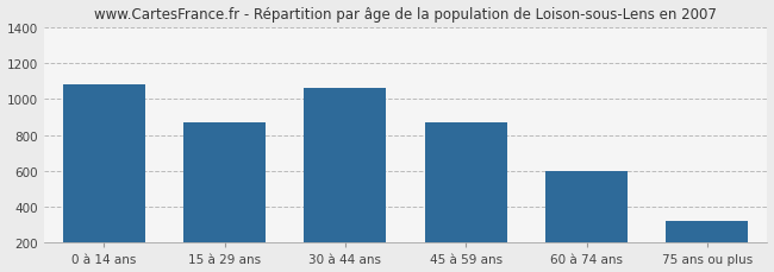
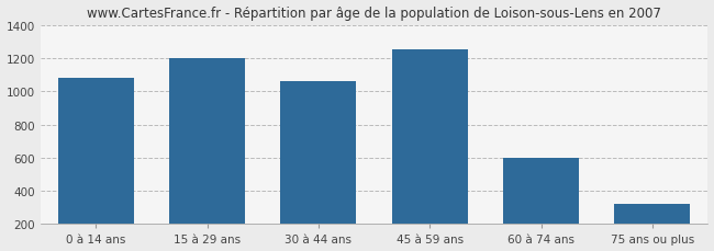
15 à 29 ans: 870 -> 1200
45 à 59 ans: 870 -> 1260
